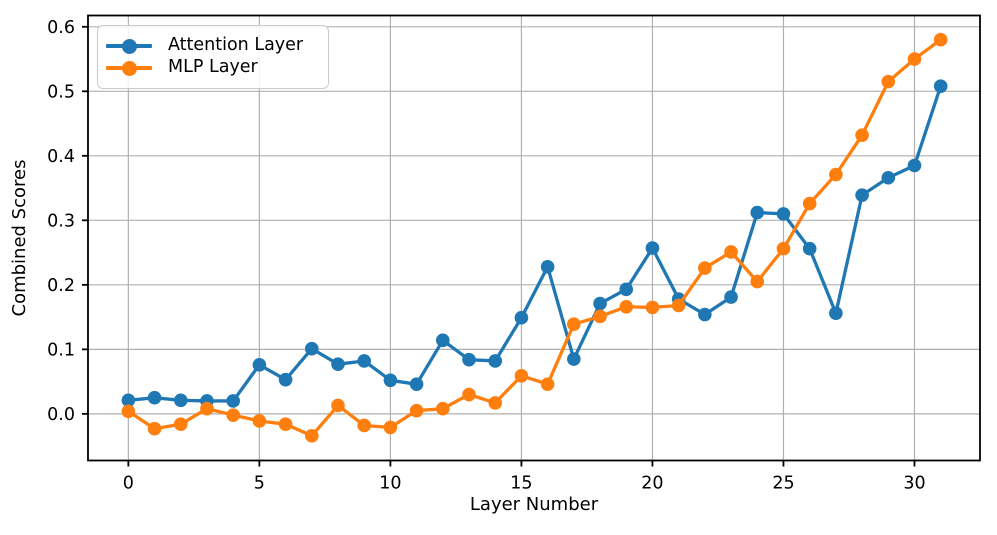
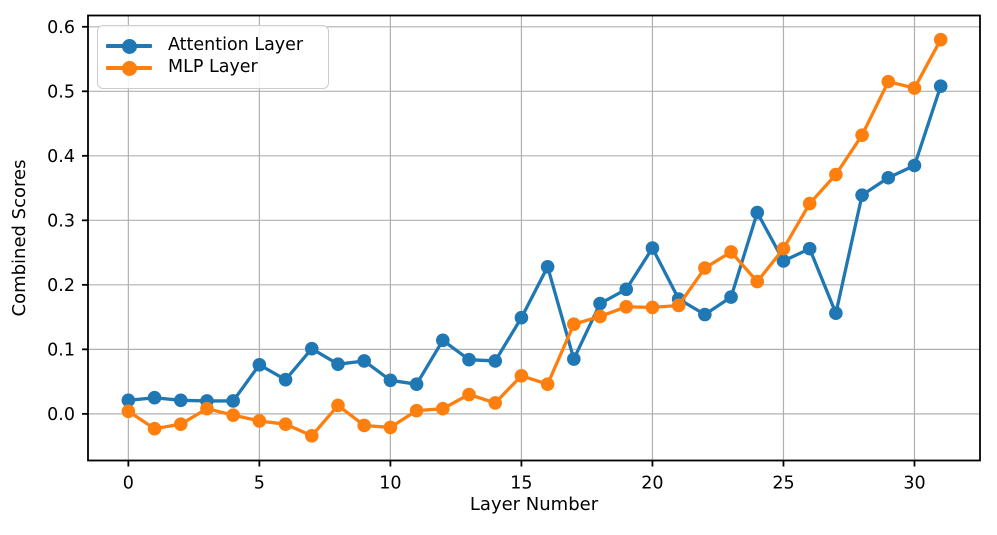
Attention Layer/25: 0.31 -> 0.24
MLP Layer/30: 0.55 -> 0.51
